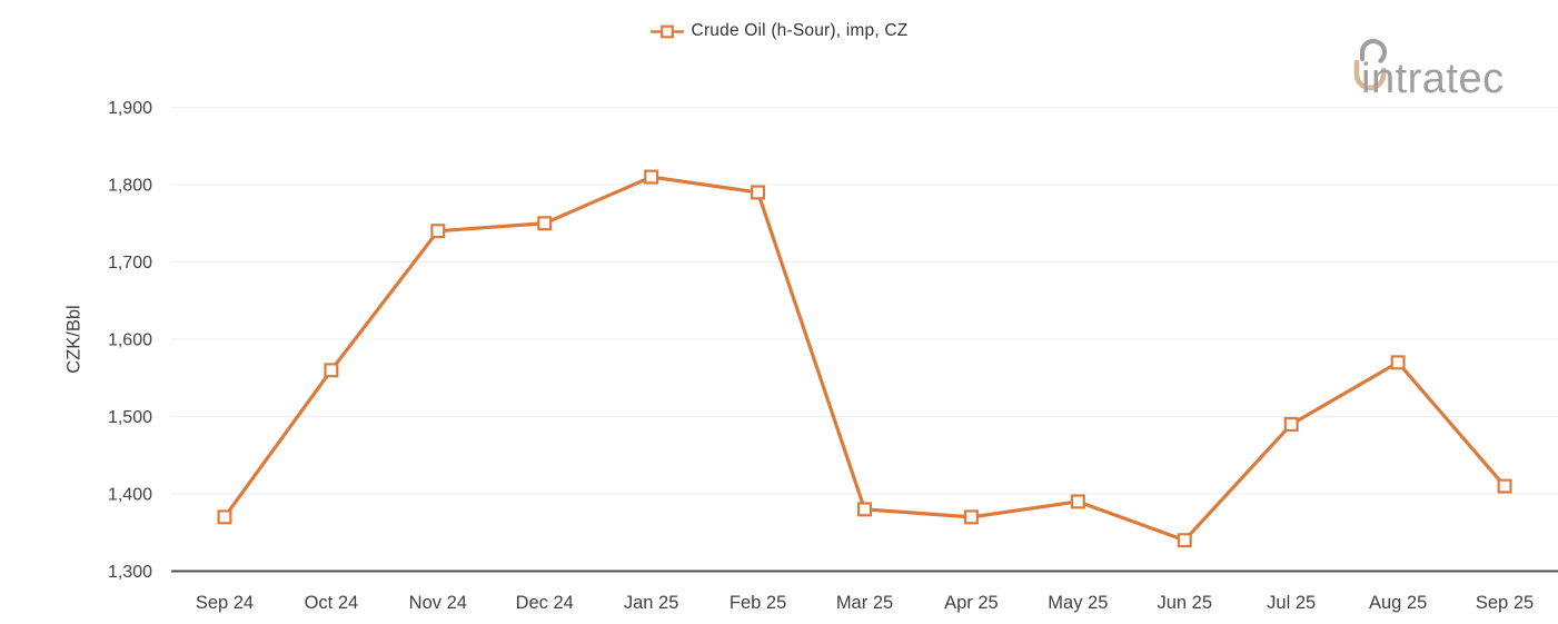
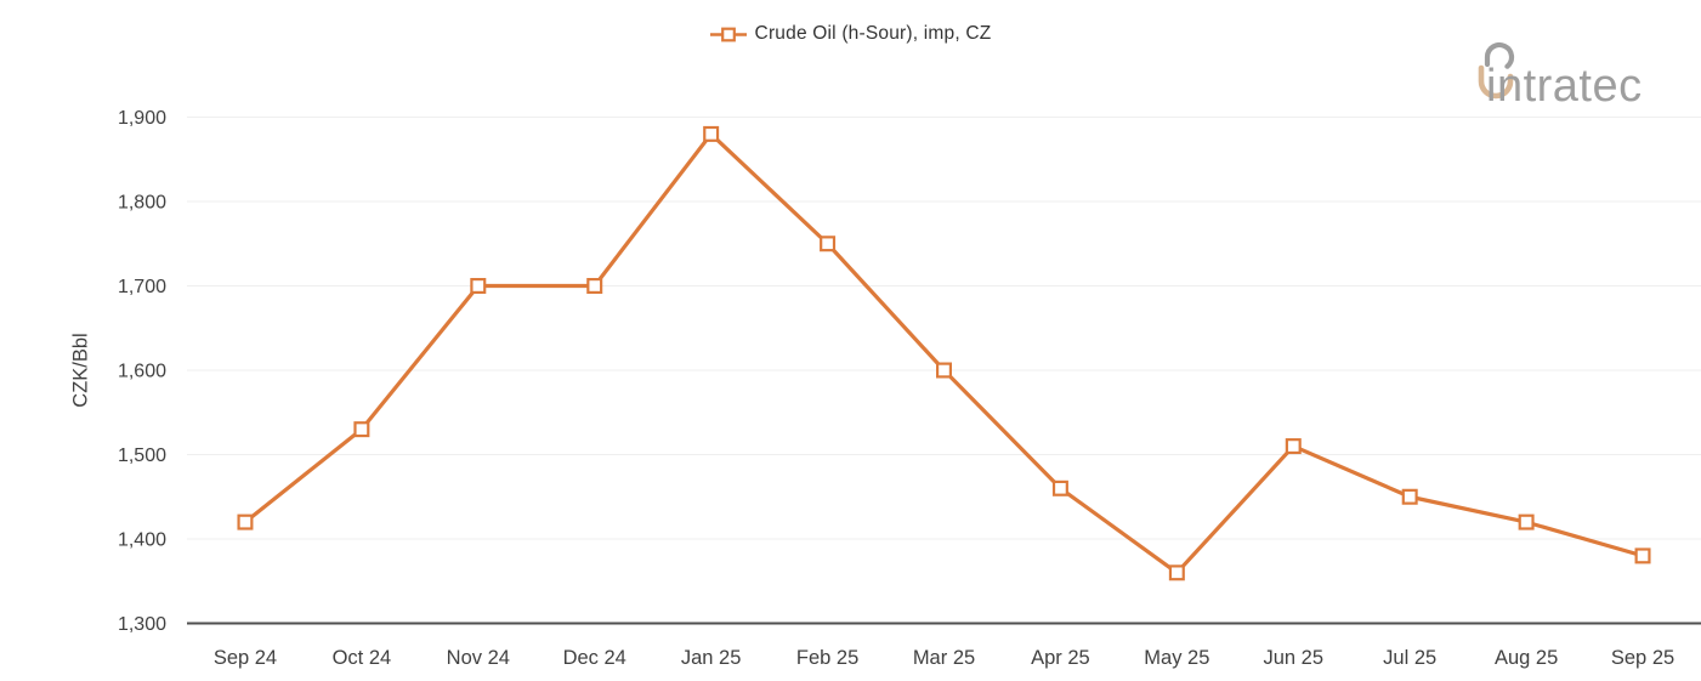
Sep 24: 1370 -> 1420
Oct 24: 1560 -> 1530
Nov 24: 1740 -> 1700
Dec 24: 1750 -> 1700
Jan 25: 1810 -> 1880
Feb 25: 1790 -> 1750
Mar 25: 1380 -> 1600
Apr 25: 1370 -> 1460
May 25: 1390 -> 1360
Jun 25: 1340 -> 1510
Jul 25: 1490 -> 1450
Aug 25: 1570 -> 1420
Sep 25: 1410 -> 1380
